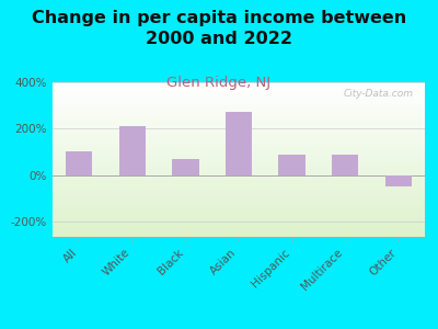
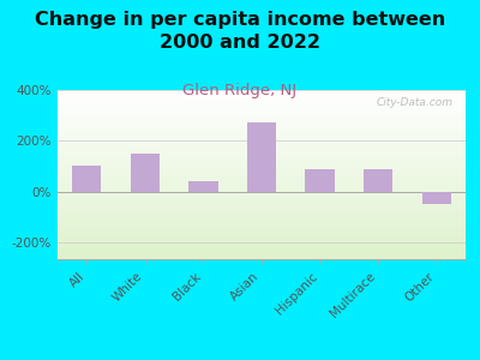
White: 210% -> 150%
Black: 70% -> 40%
